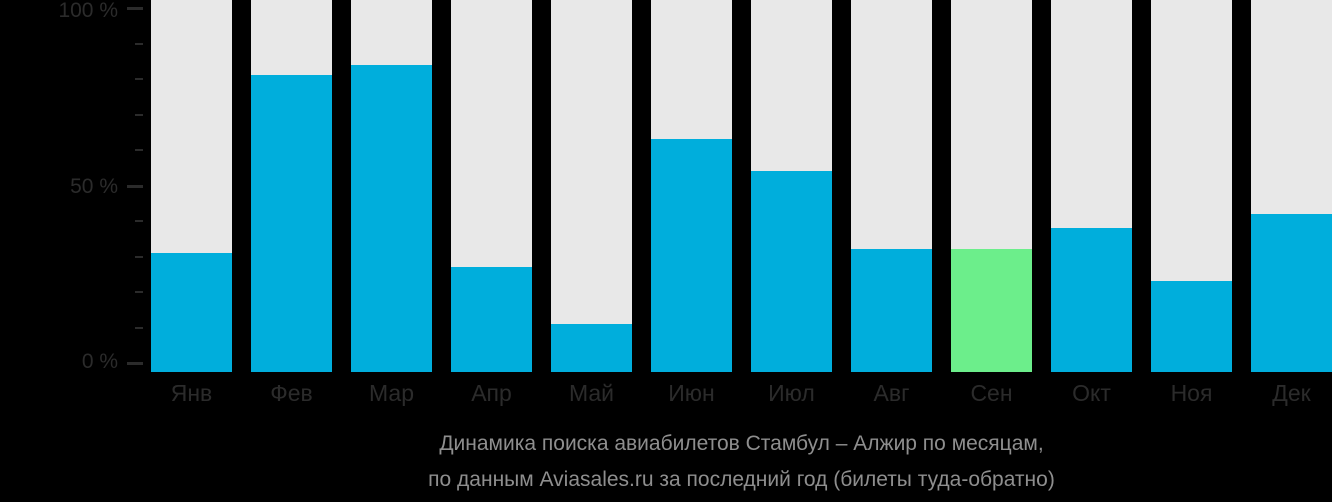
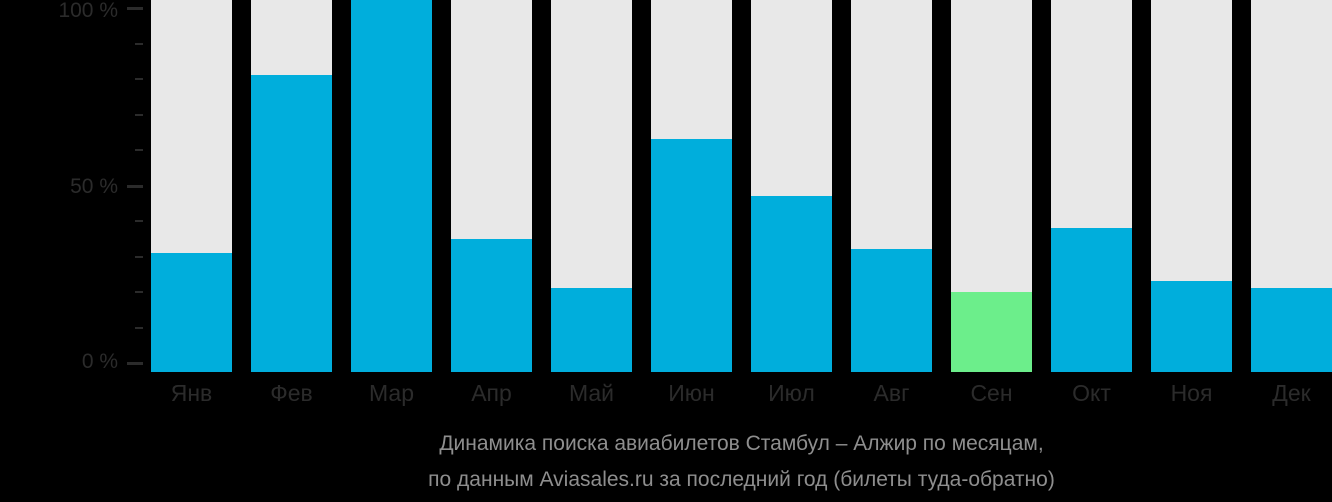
Мар: 84% -> 100%
Апр: 27% -> 35%
Май: 11% -> 21%
Июл: 54% -> 47%
Сен: 32% -> 20%
Дек: 42% -> 21%
